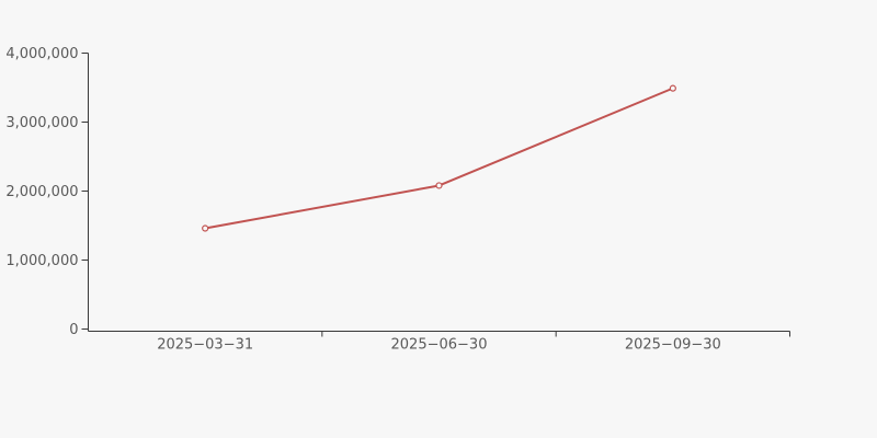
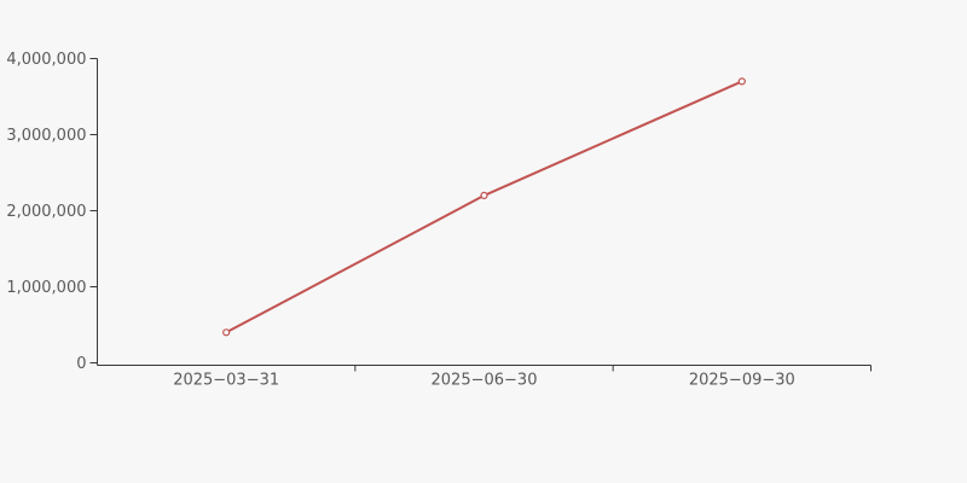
2025−03−31: 1500000 -> 400000
2025−06−30: 2100000 -> 2200000
2025−09−30: 3500000 -> 3700000
